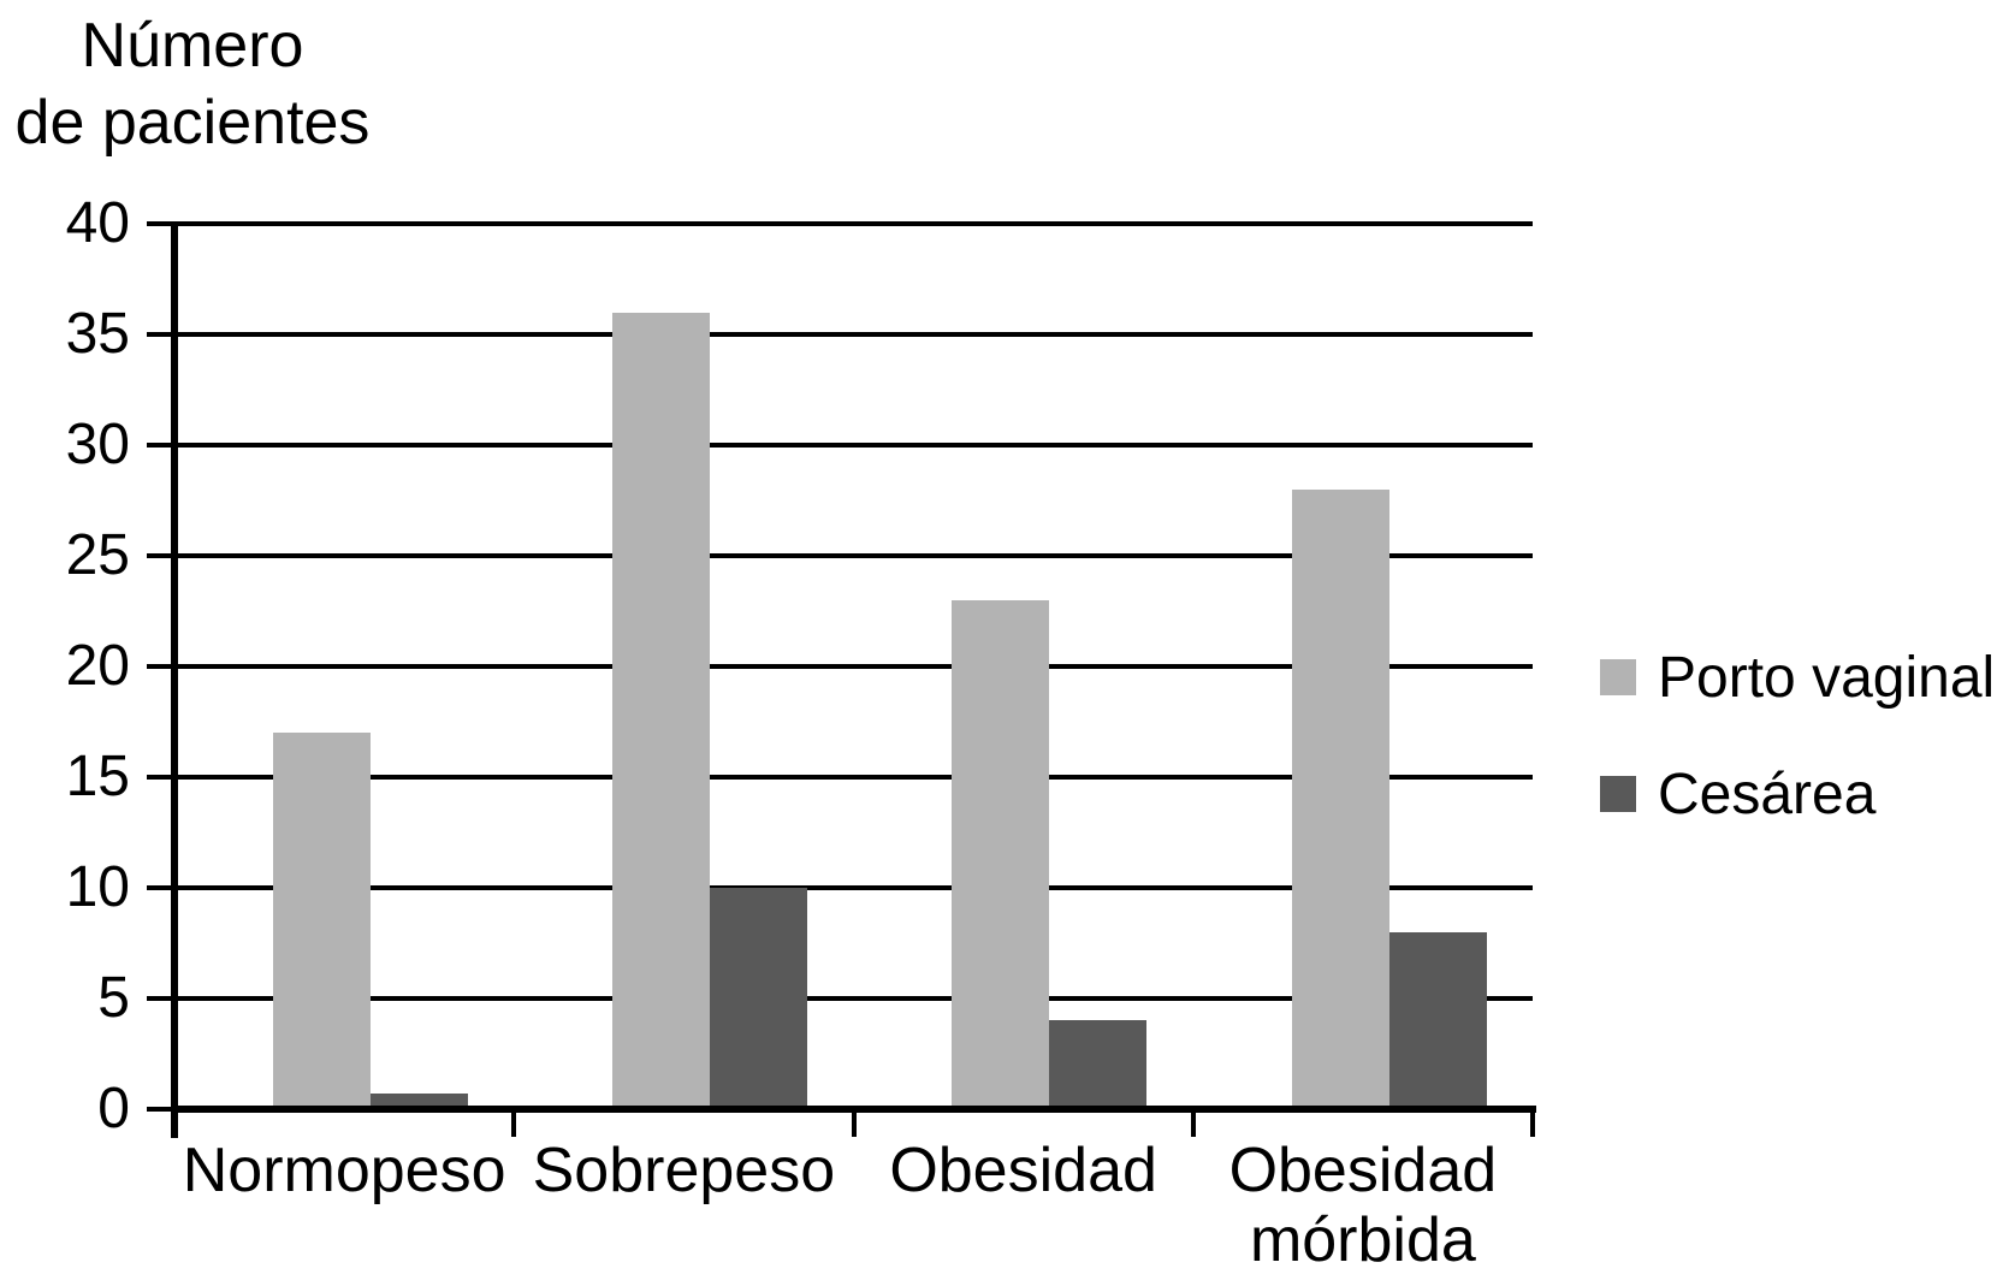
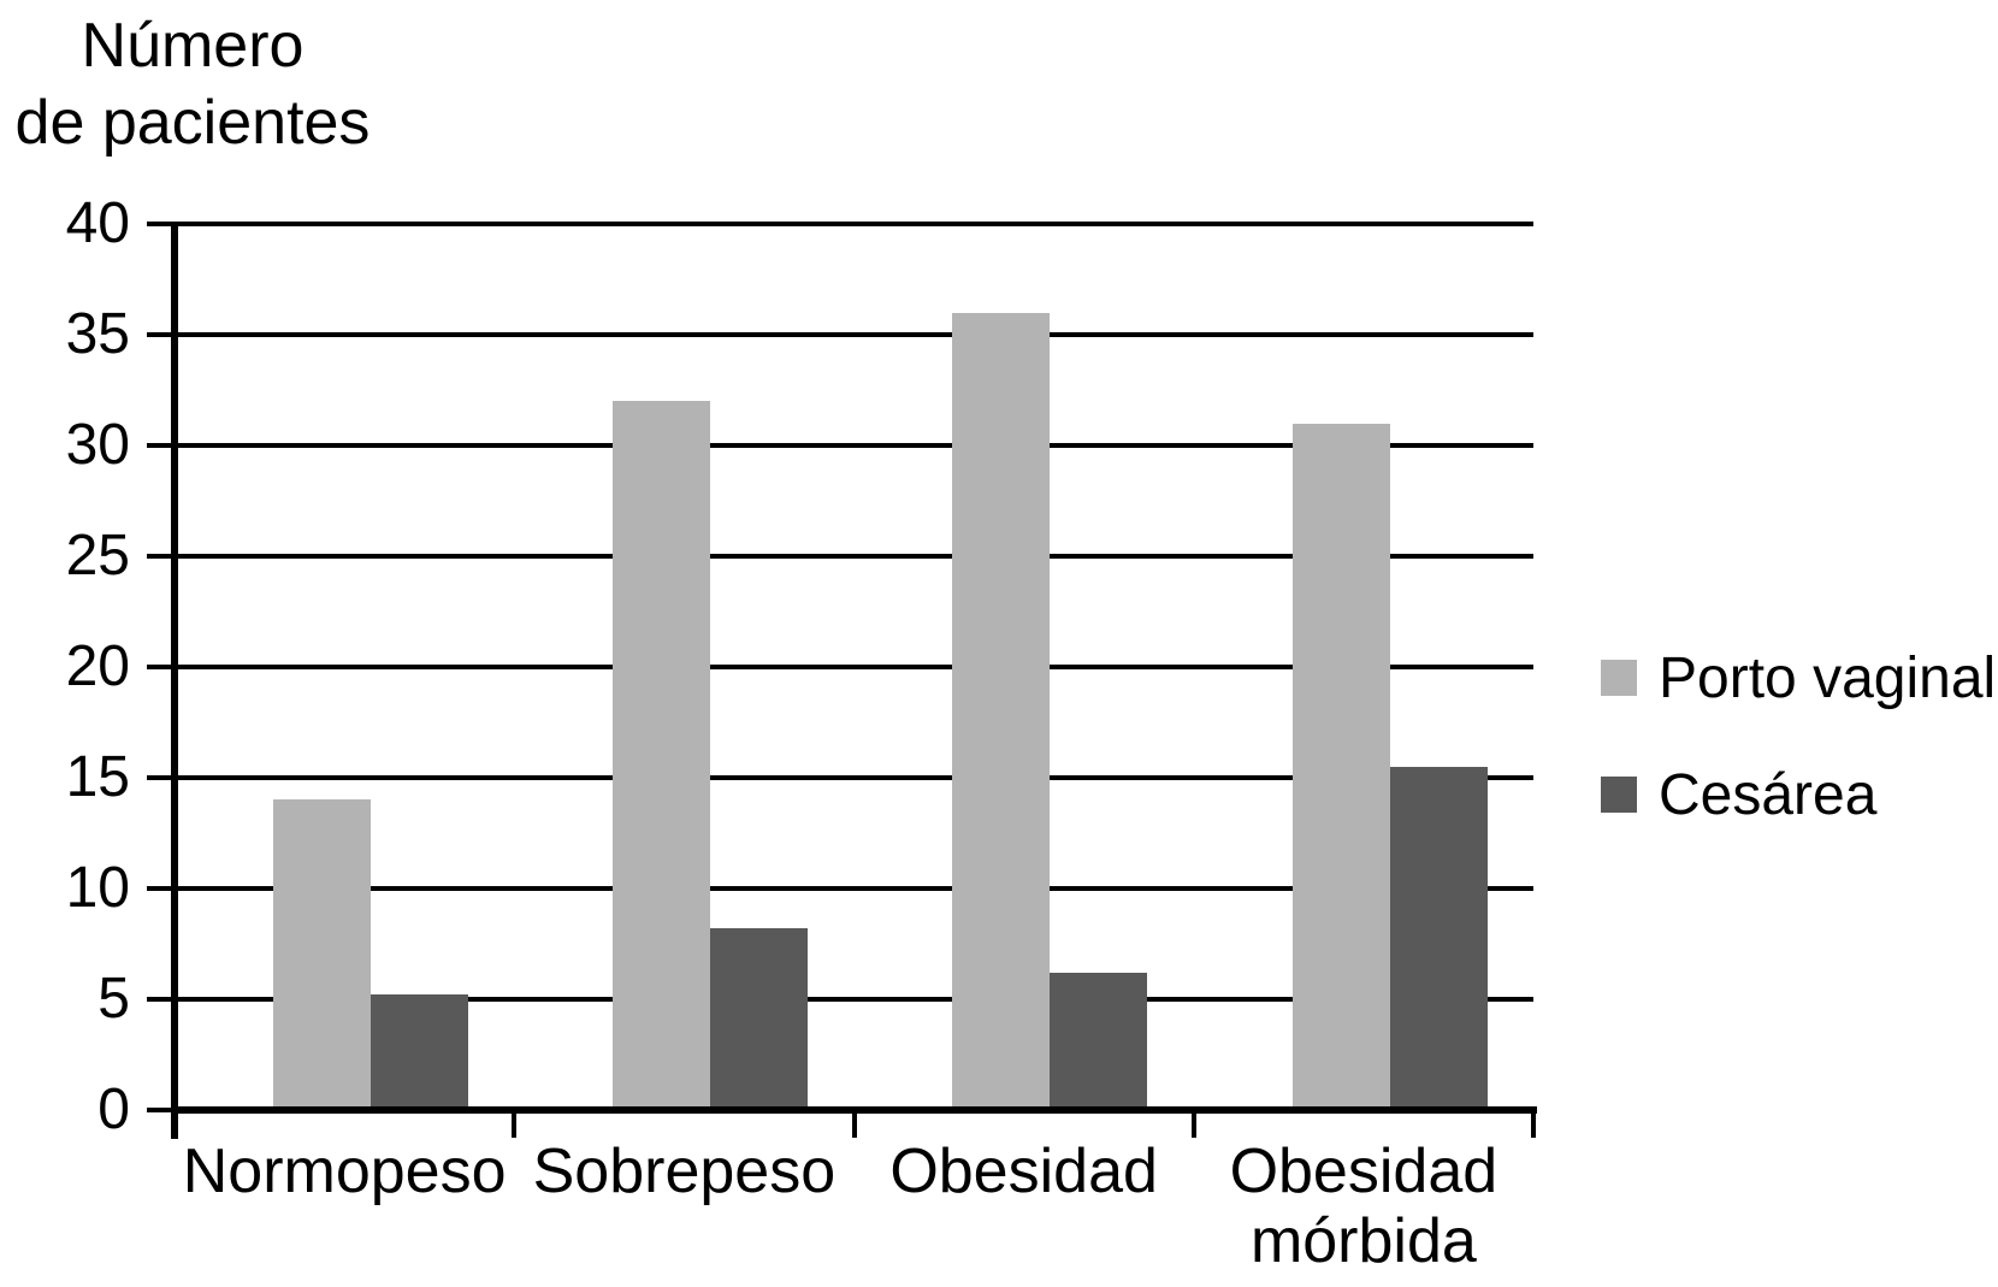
Porto vaginal/Normopeso: 17 -> 14
Cesárea/Normopeso: 0.7 -> 5.2
Porto vaginal/Sobrepeso: 36 -> 32
Cesárea/Sobrepeso: 10.0 -> 8.2
Porto vaginal/Obesidad: 23 -> 36
Cesárea/Obesidad: 4.0 -> 6.2
Porto vaginal/Obesidad mórbida: 28 -> 31
Cesárea/Obesidad mórbida: 8.0 -> 15.5
